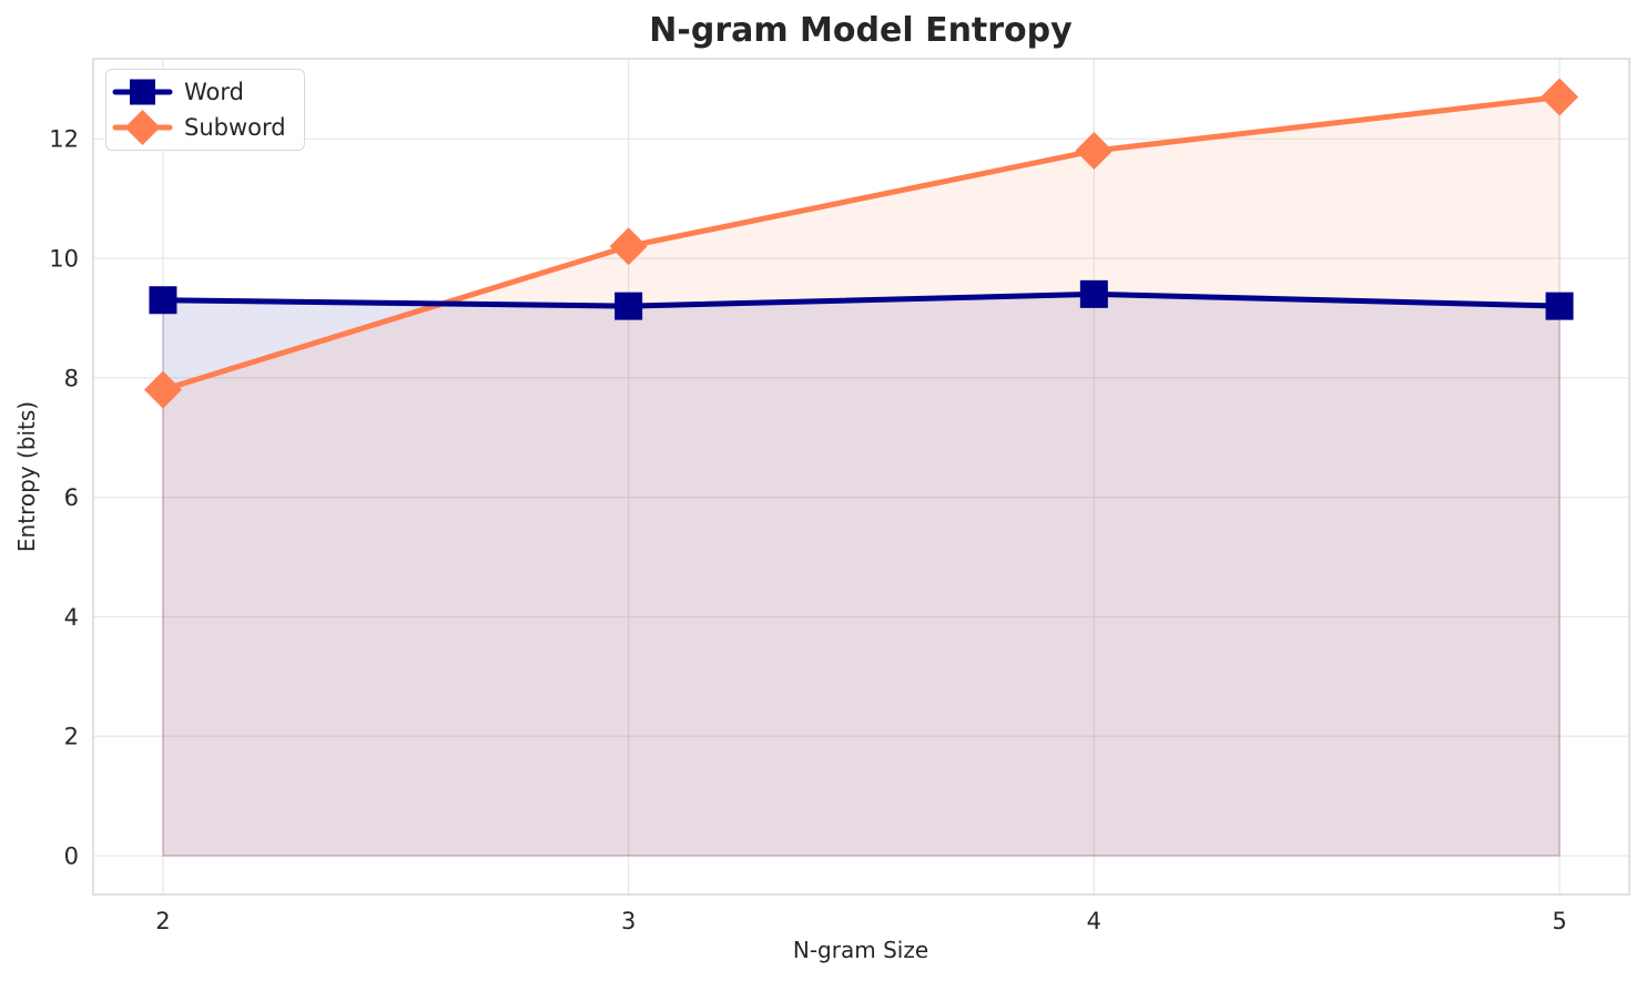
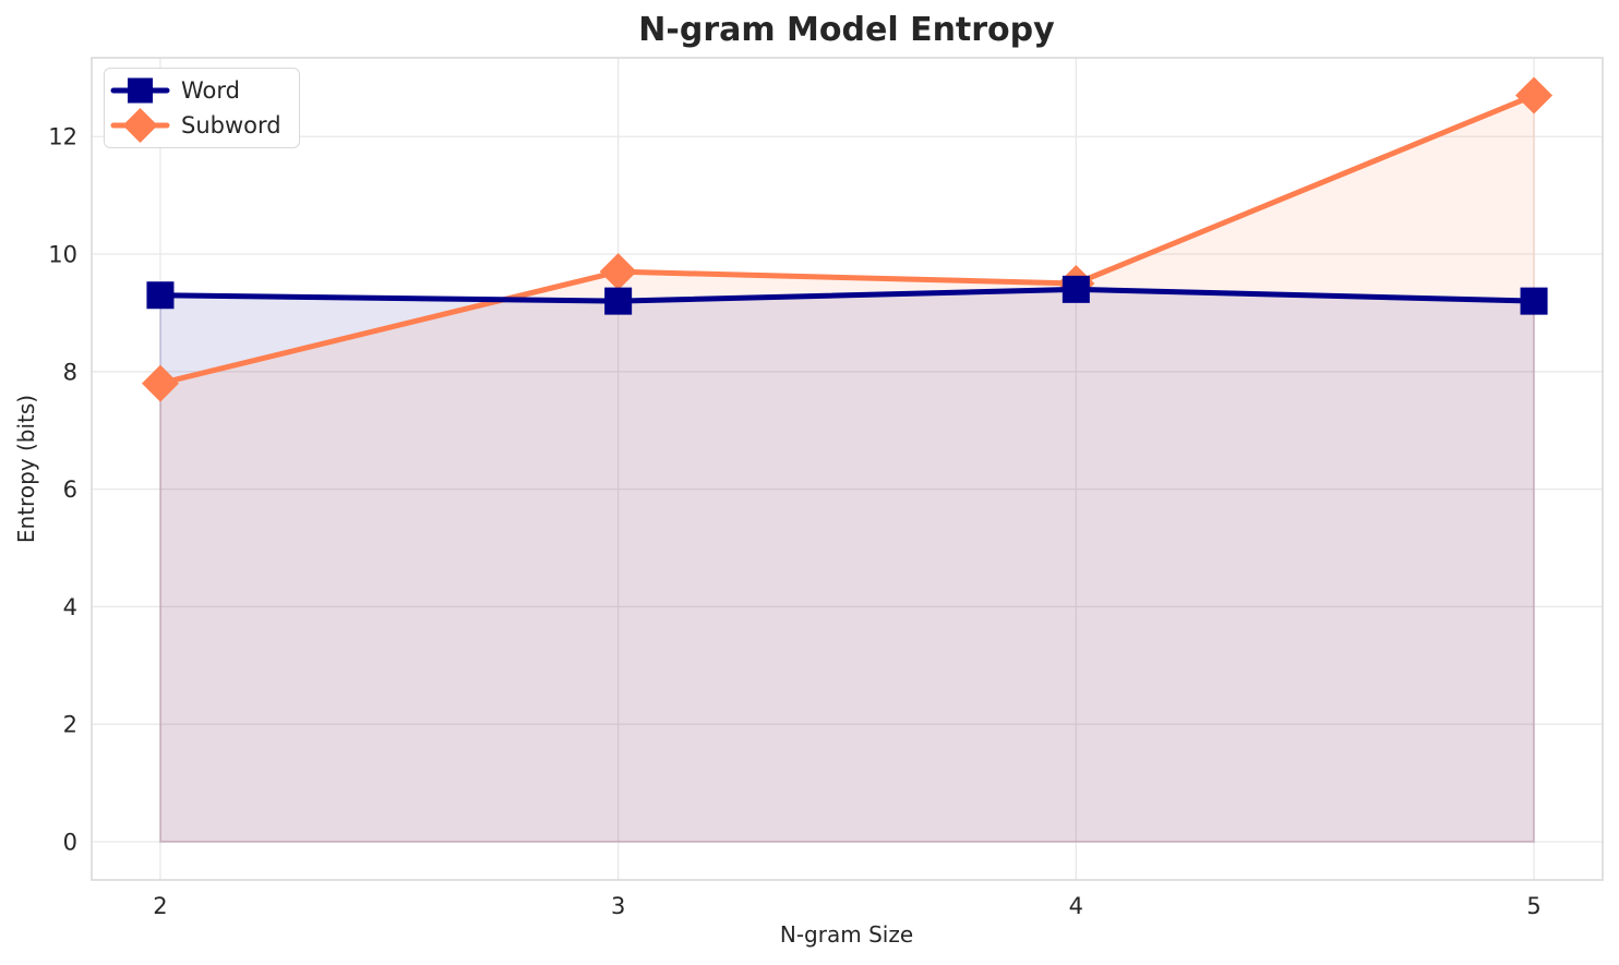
Subword/3: 10.2 -> 9.7
Subword/4: 11.8 -> 9.5
